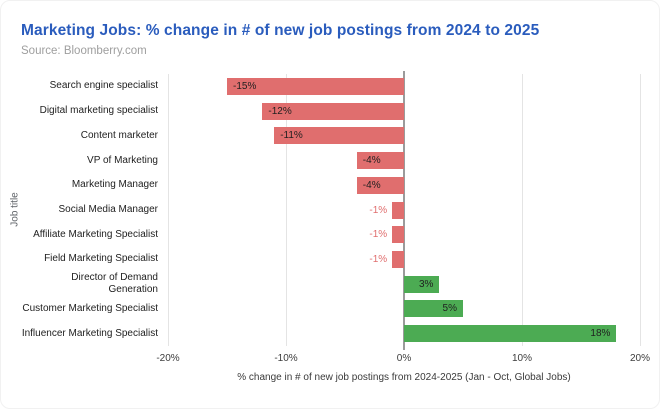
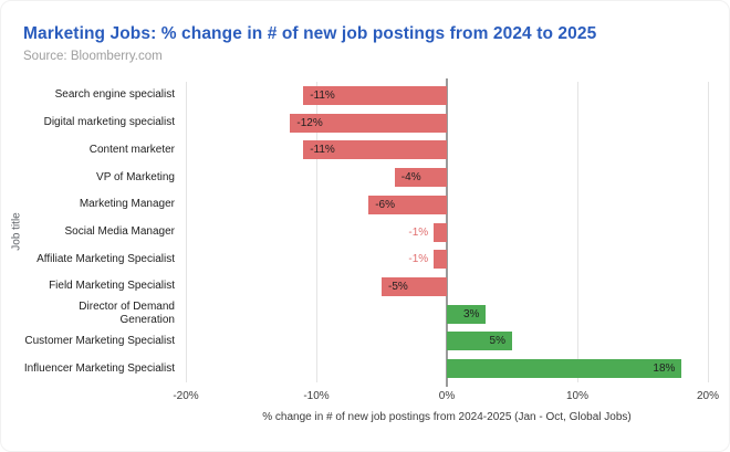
Search engine specialist: -15% -> -11%
Marketing Manager: -4% -> -6%
Field Marketing Specialist: -1% -> -5%
